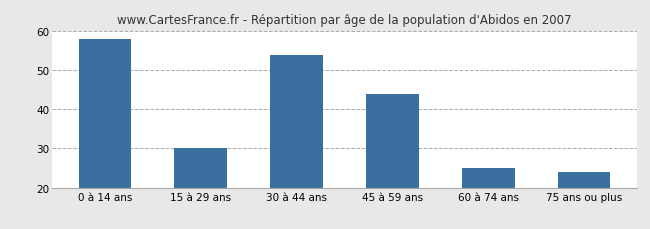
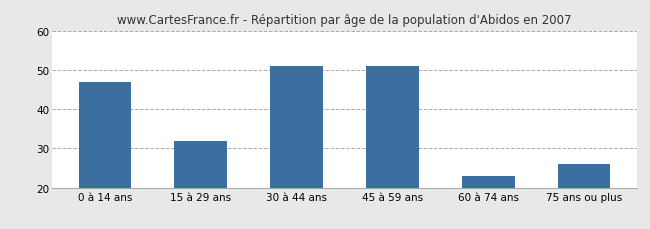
0 à 14 ans: 58 -> 47
15 à 29 ans: 30 -> 32
30 à 44 ans: 54 -> 51
45 à 59 ans: 44 -> 51
60 à 74 ans: 25 -> 23
75 ans ou plus: 24 -> 26
